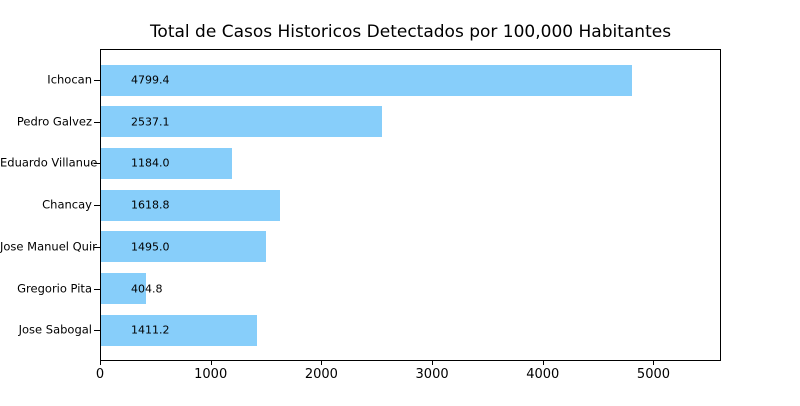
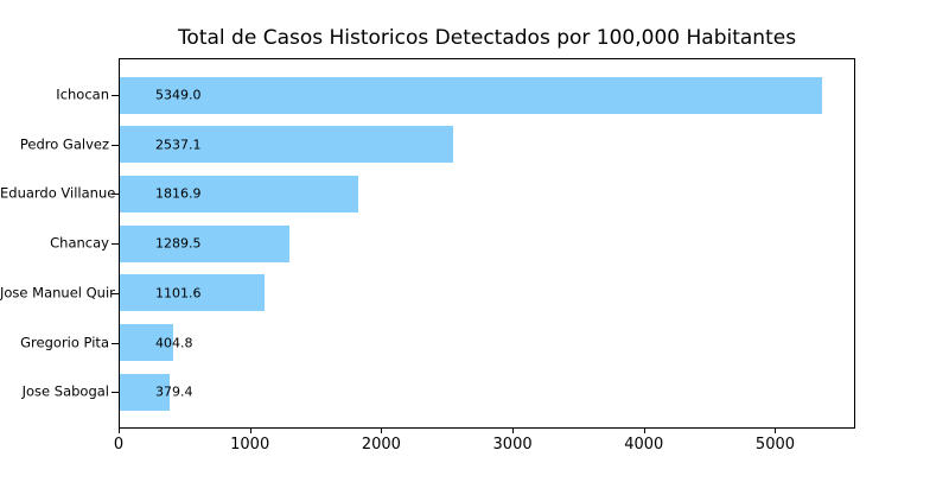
Ichocan: 4799.4 -> 5349.0
Eduardo Villanue: 1184.0 -> 1816.9
Chancay: 1618.8 -> 1289.5
Jose Manuel Quir: 1495.0 -> 1101.6
Jose Sabogal: 1411.2 -> 379.4
